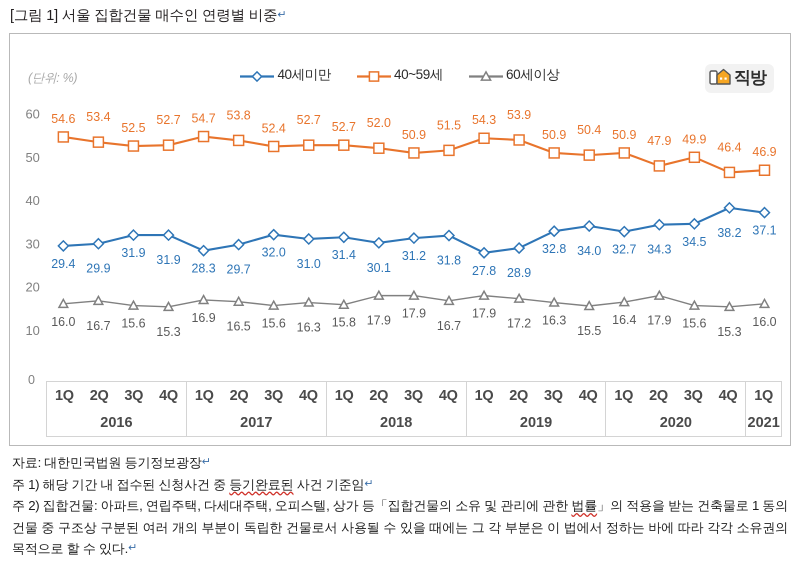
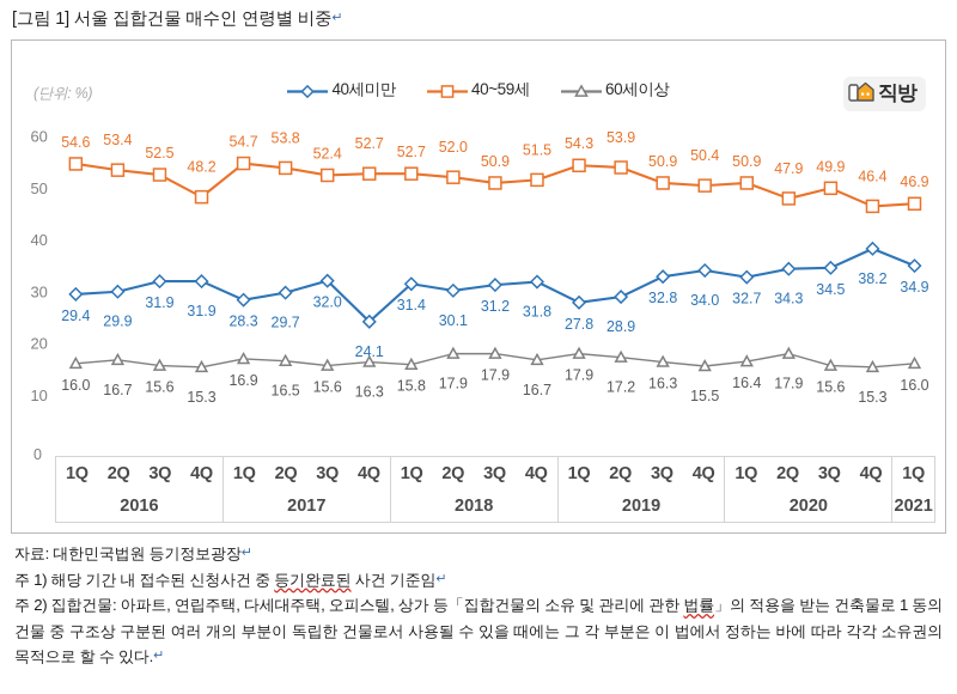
40~59세/4Q 2016: 52.7 -> 48.2
40세미만/4Q 2017: 31.0 -> 24.1
40세미만/1Q 2021: 37.1 -> 34.9
